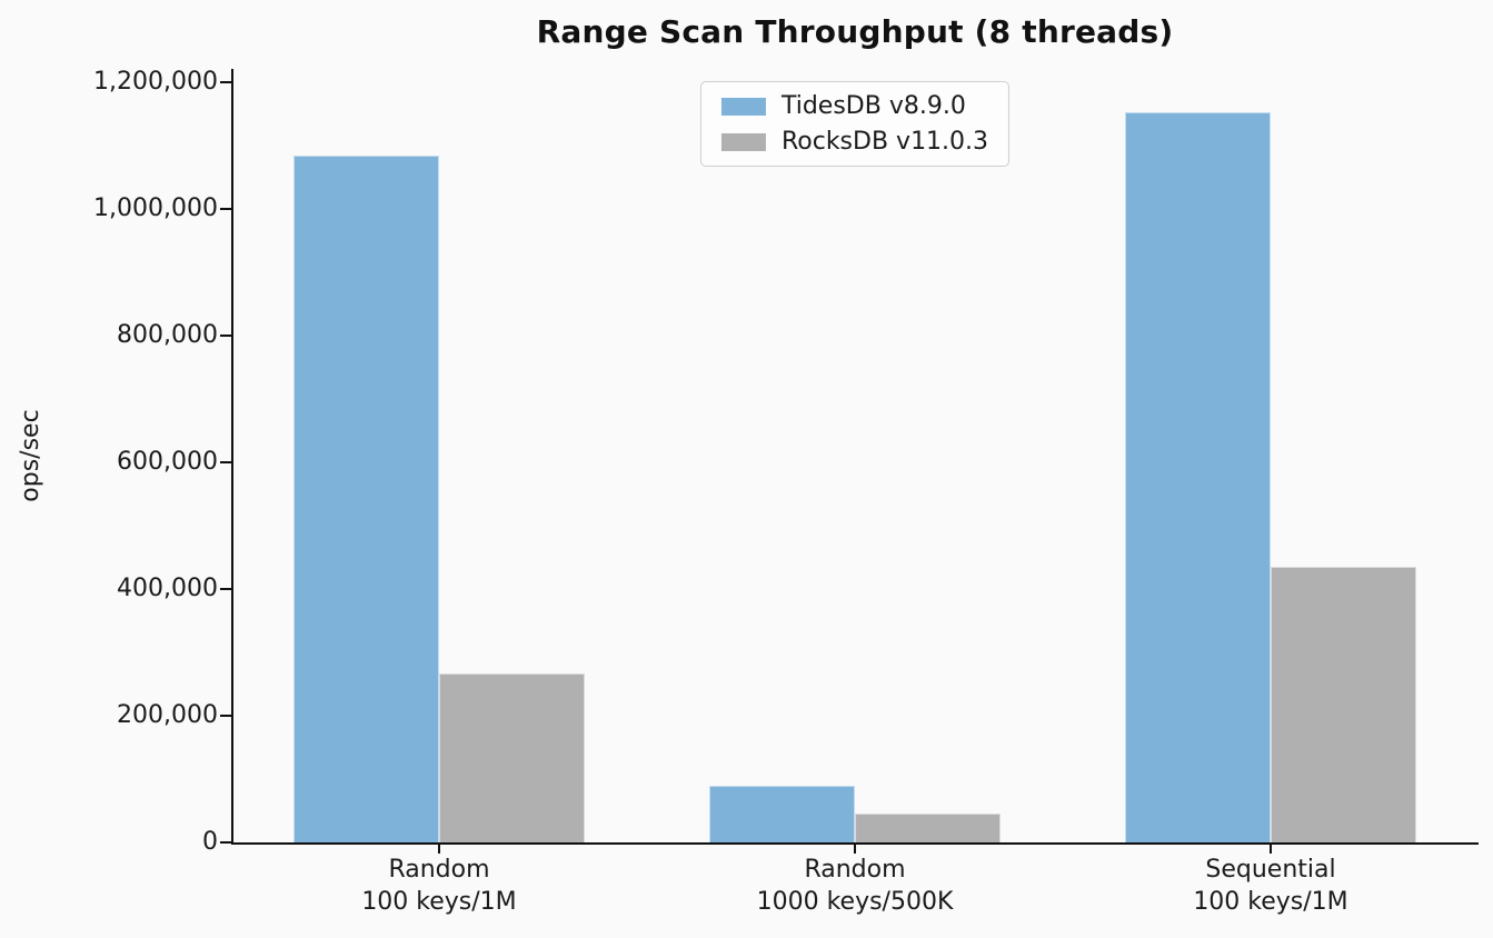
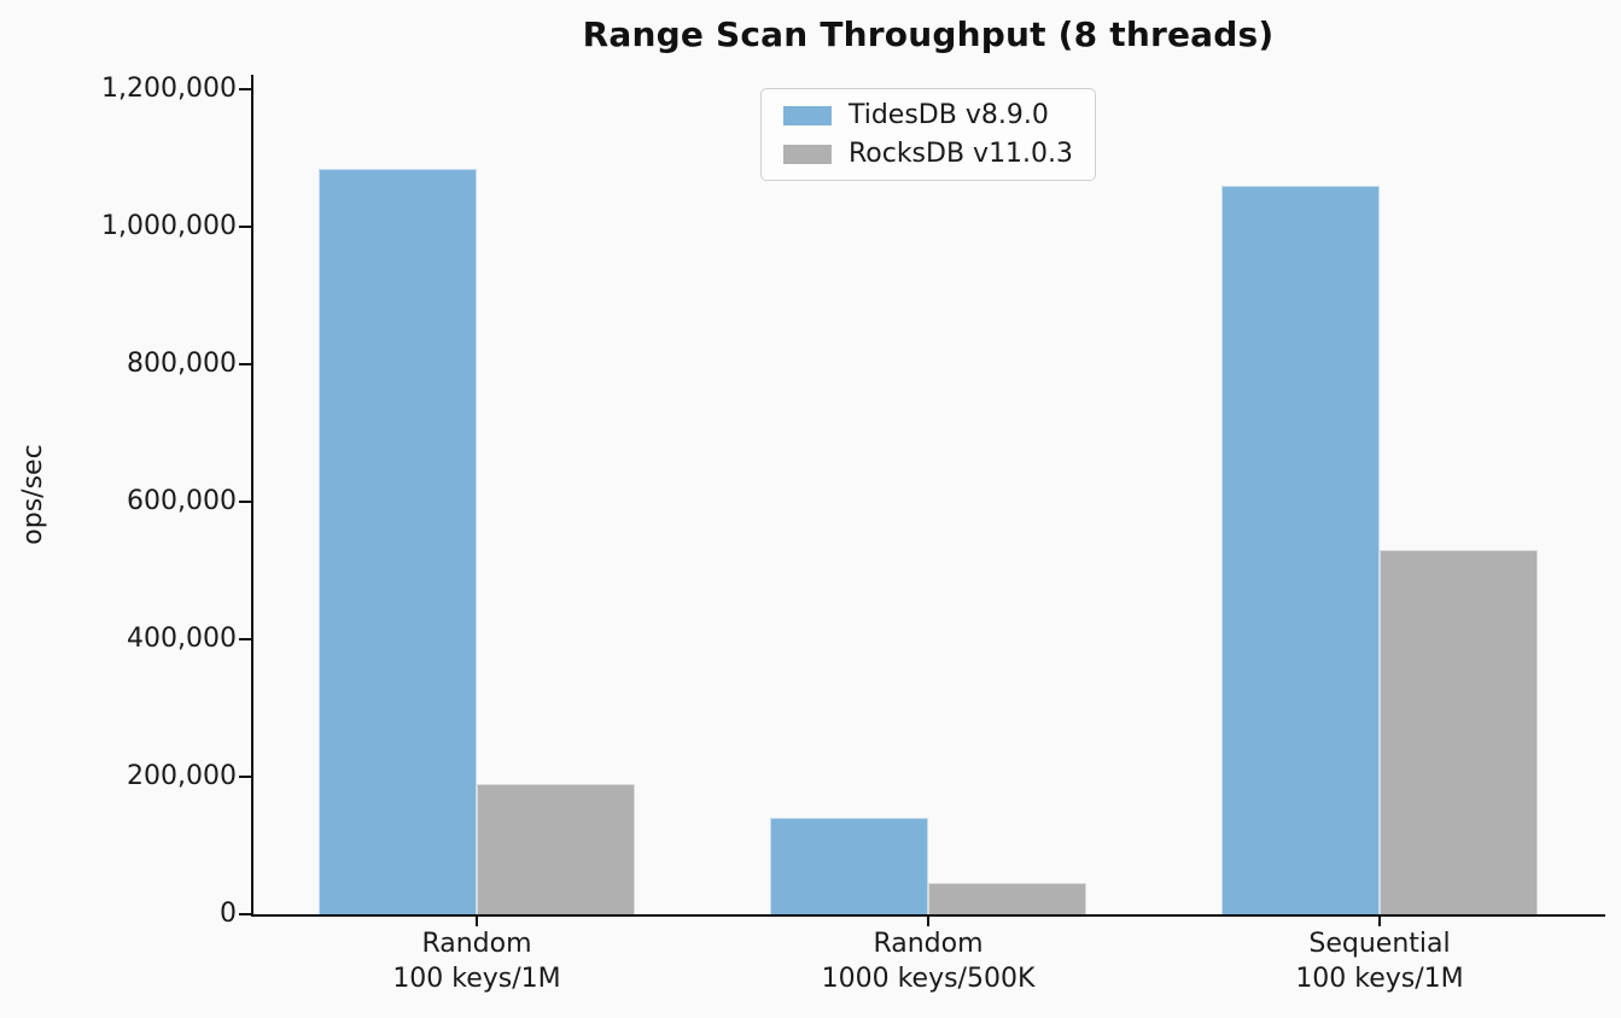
RocksDB v11.0.3/Random 100 keys/1M: 270000 -> 190000
TidesDB v8.9.0/Random 1000 keys/500K: 90000 -> 140000
TidesDB v8.9.0/Sequential 100 keys/1M: 1150000 -> 1060000
RocksDB v11.0.3/Sequential 100 keys/1M: 440000 -> 530000
